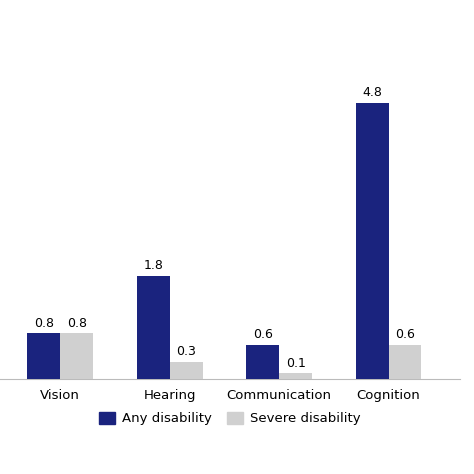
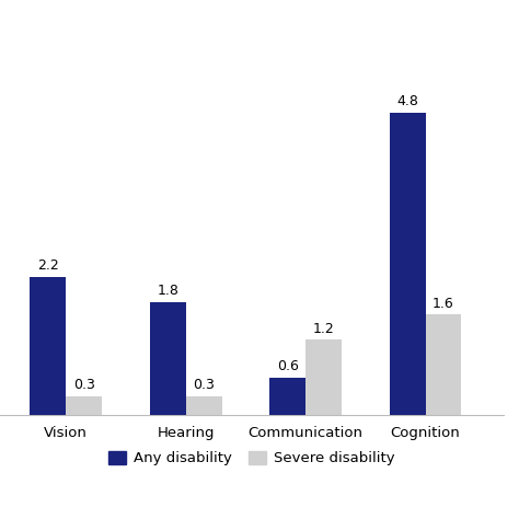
Any disability/Vision: 0.8 -> 2.2
Severe disability/Vision: 0.8 -> 0.3
Severe disability/Communication: 0.1 -> 1.2
Severe disability/Cognition: 0.6 -> 1.6
